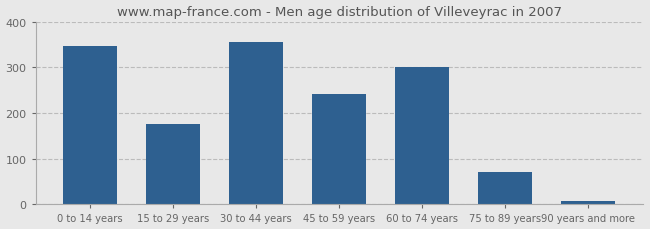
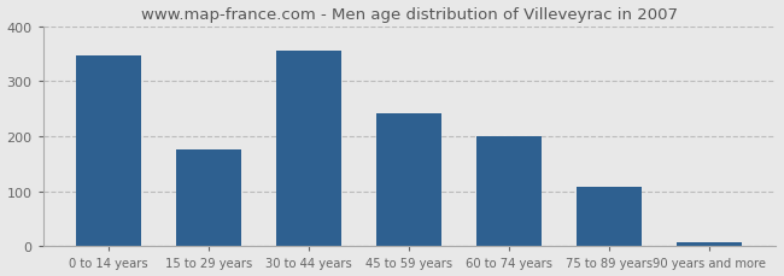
60 to 74 years: 300 -> 200
75 to 89 years: 70 -> 107
